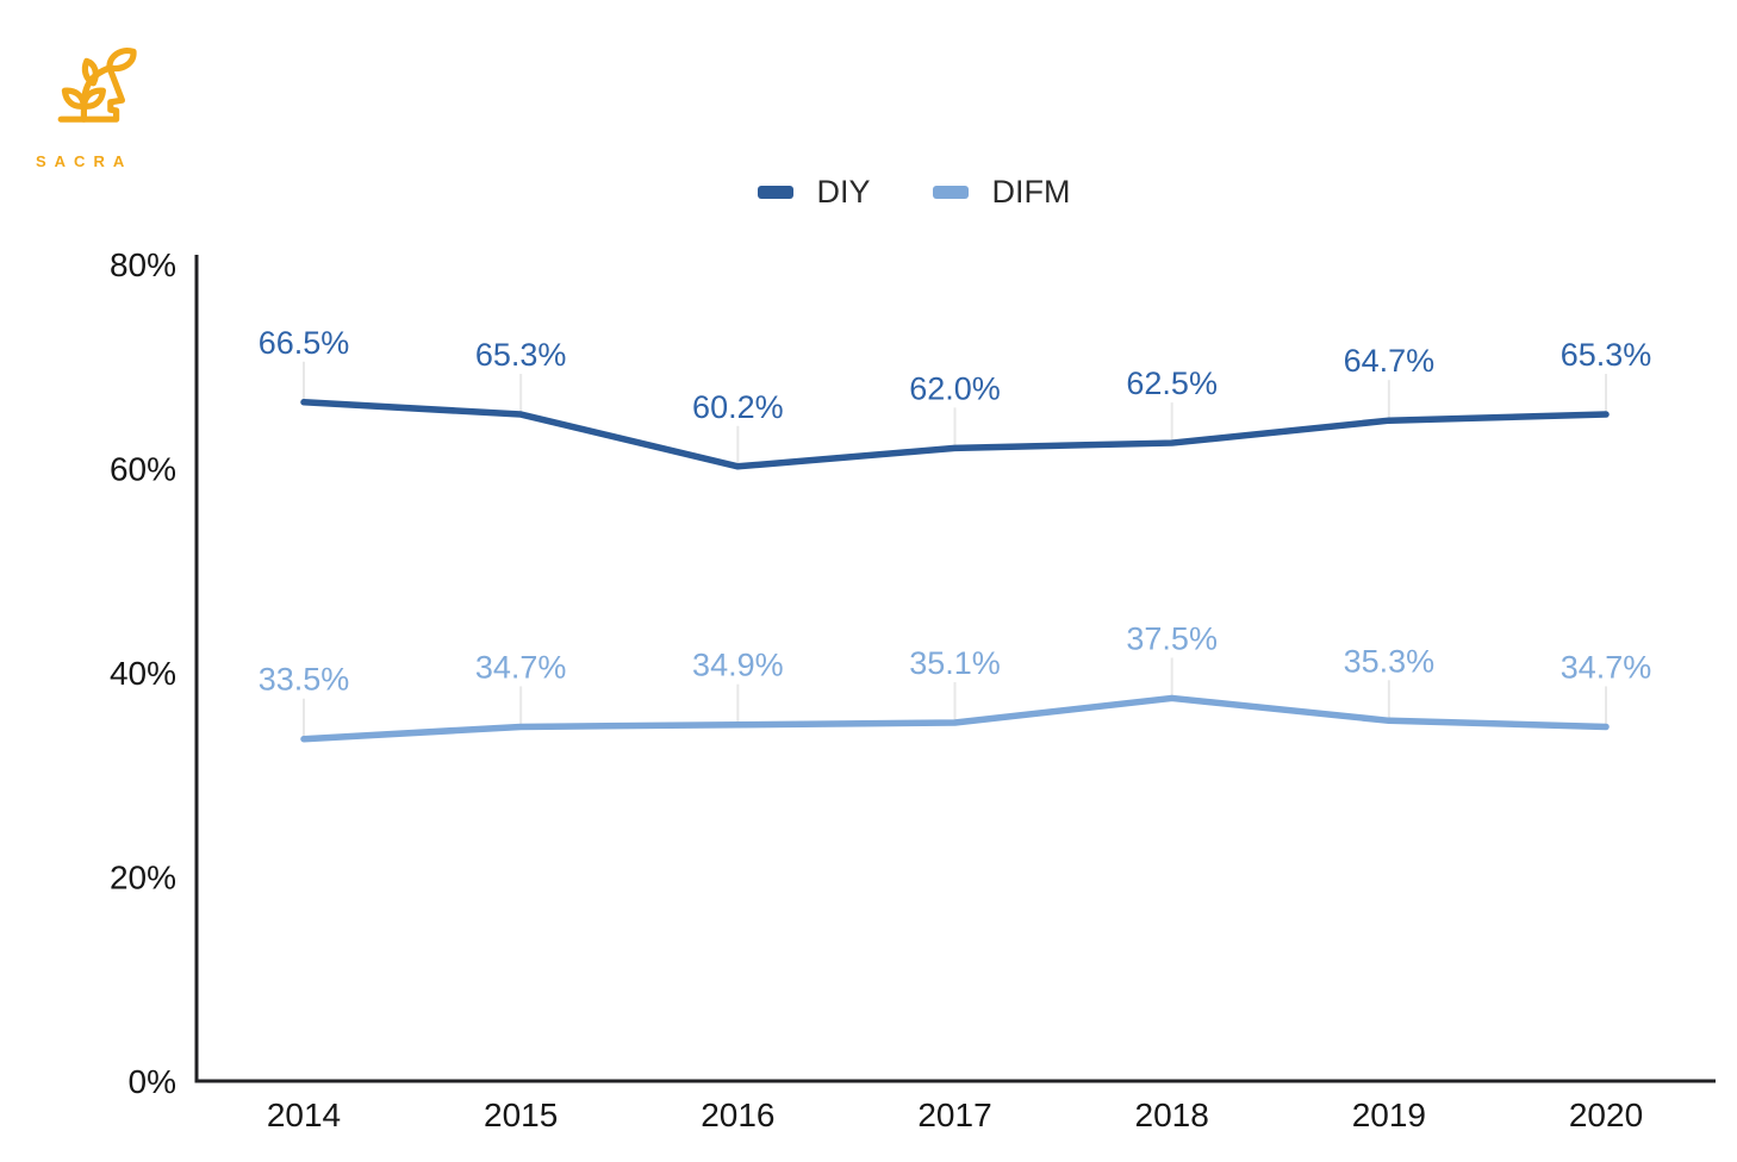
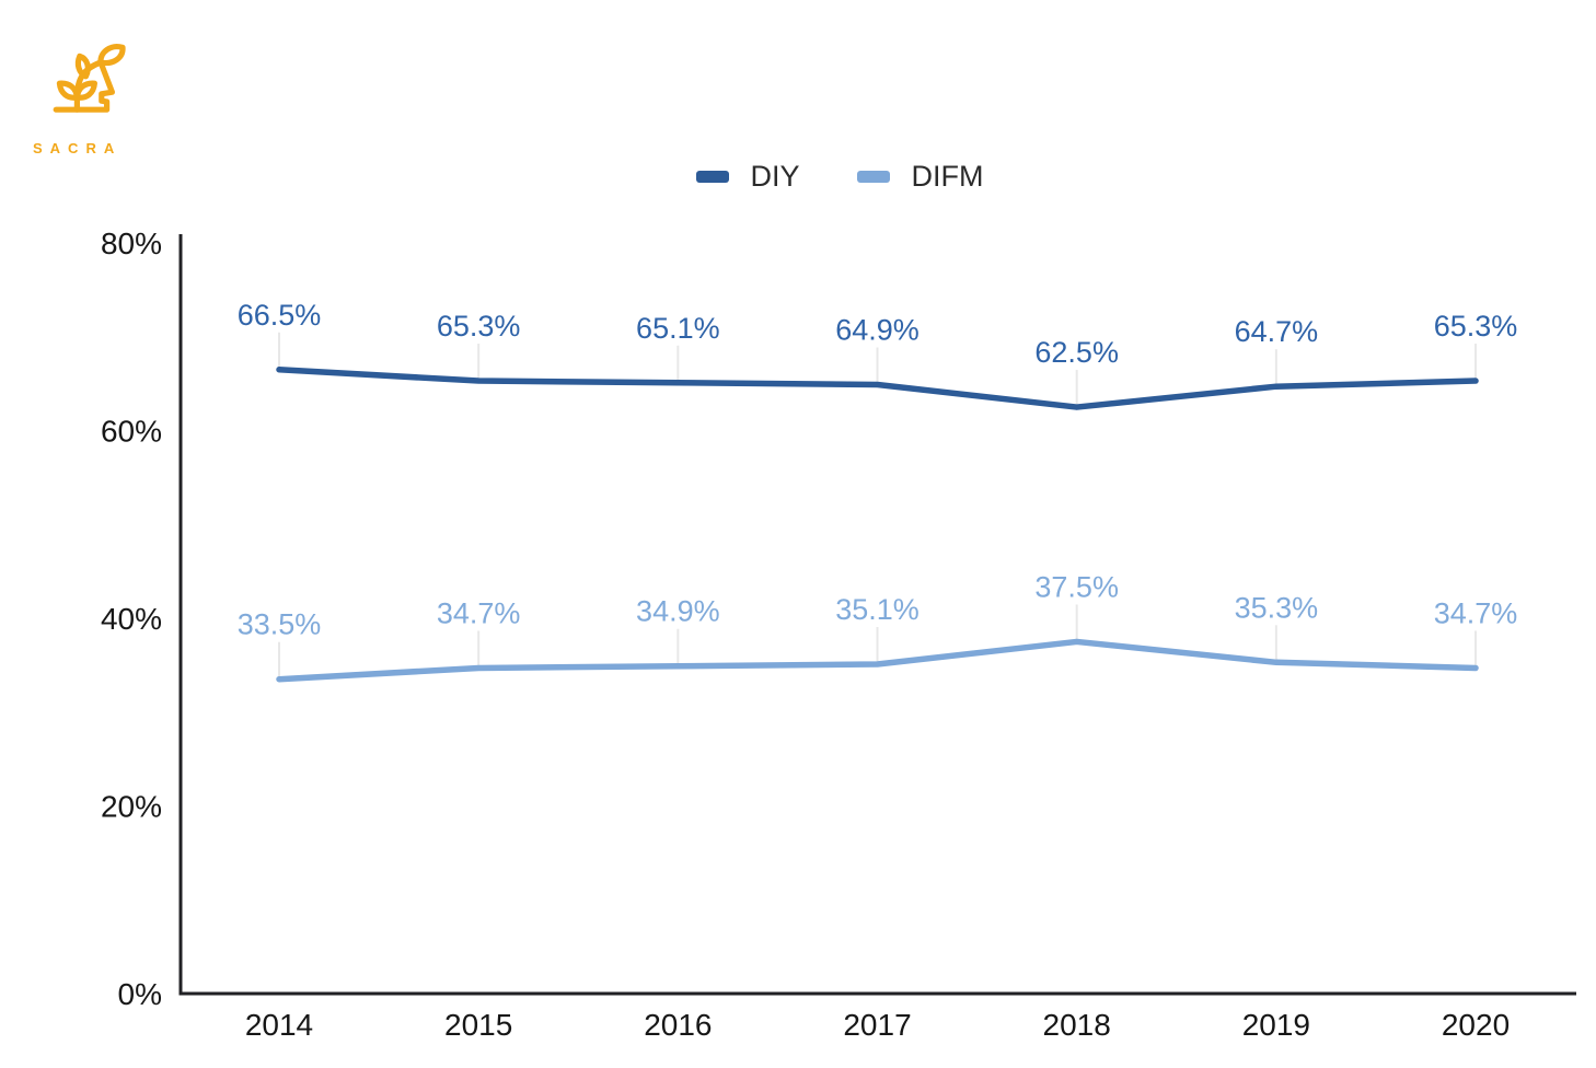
DIY/2016: 60.2% -> 65.1%
DIY/2017: 62.0% -> 64.9%
